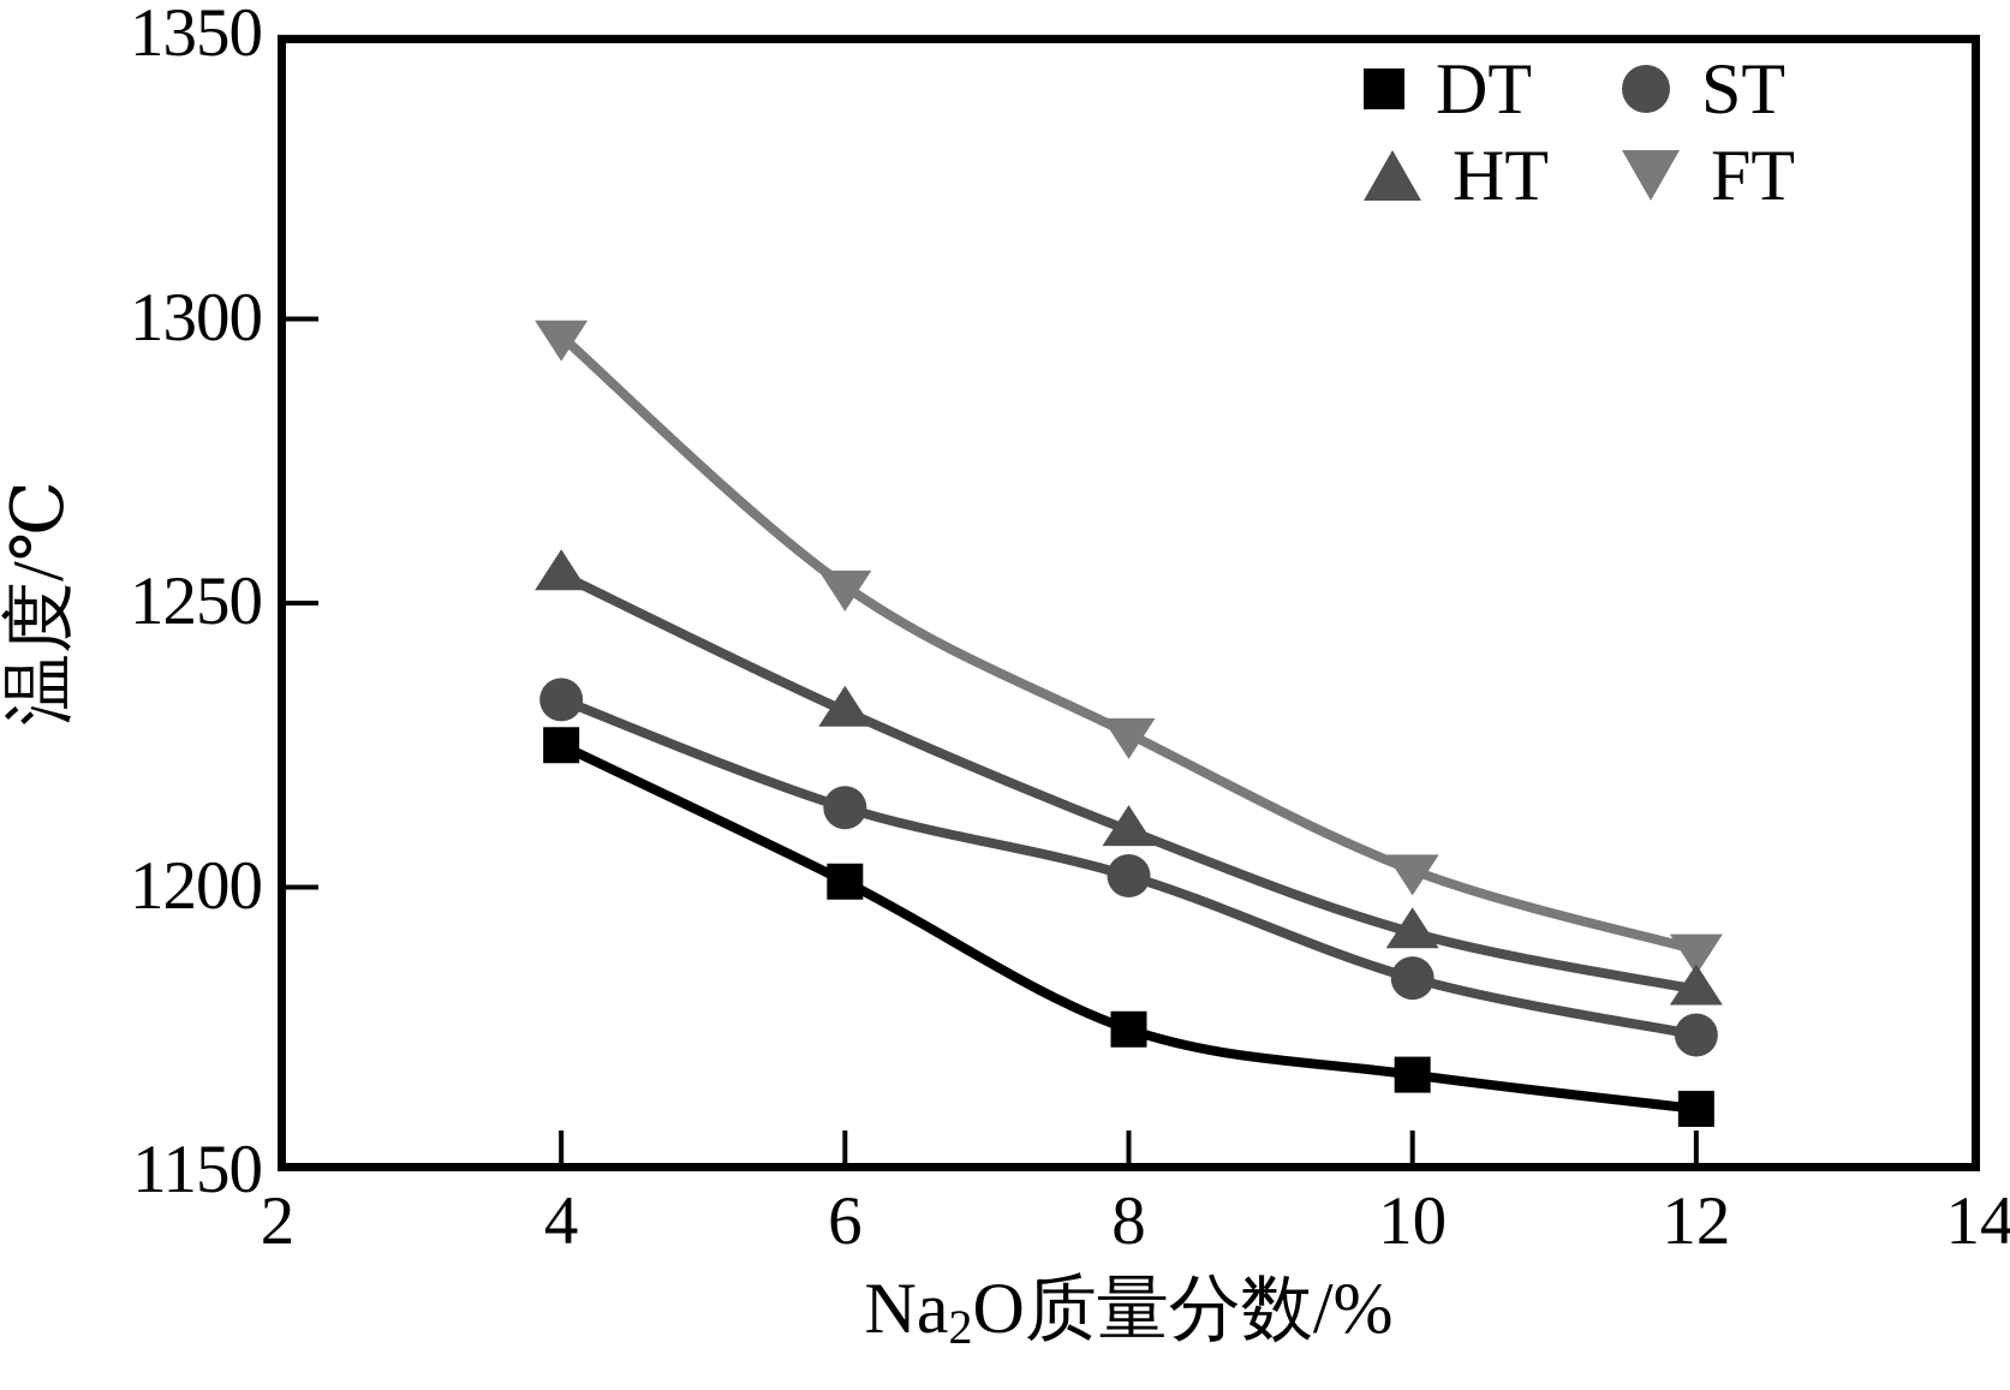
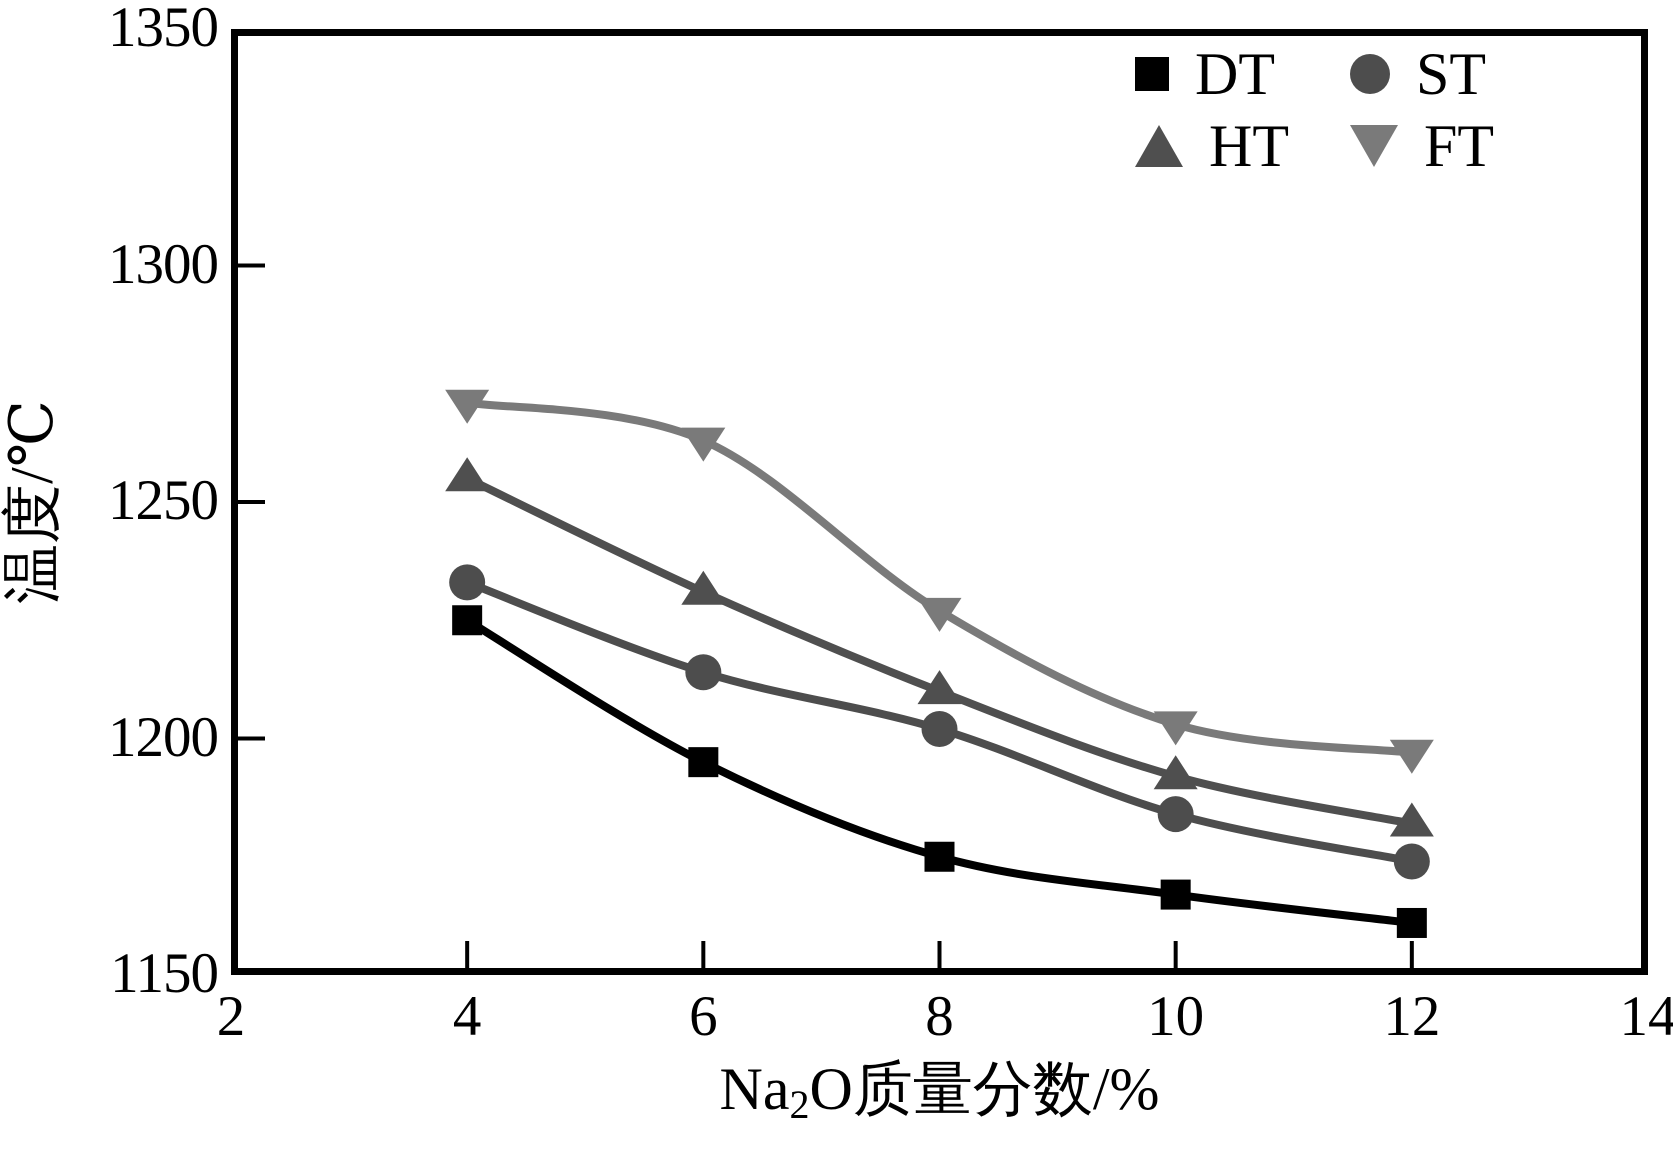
FT/4: 1297 -> 1271
DT/6: 1201 -> 1195
FT/6: 1253 -> 1263
FT/12: 1189 -> 1197
